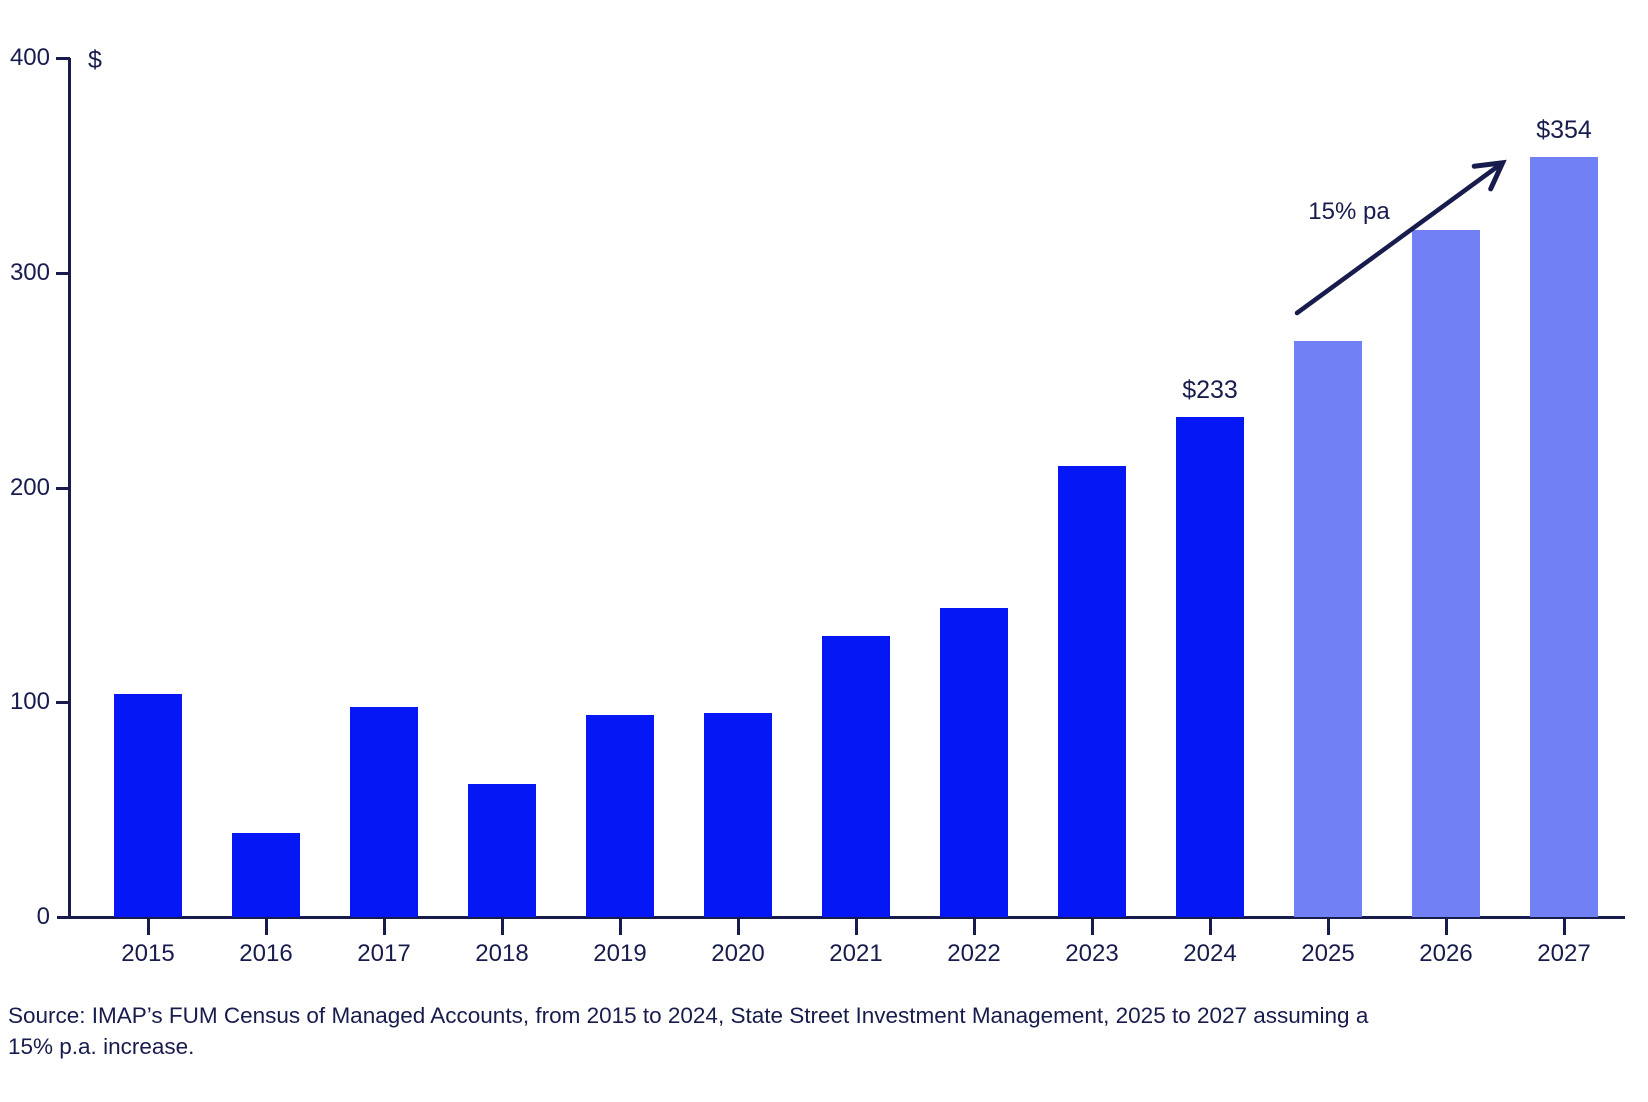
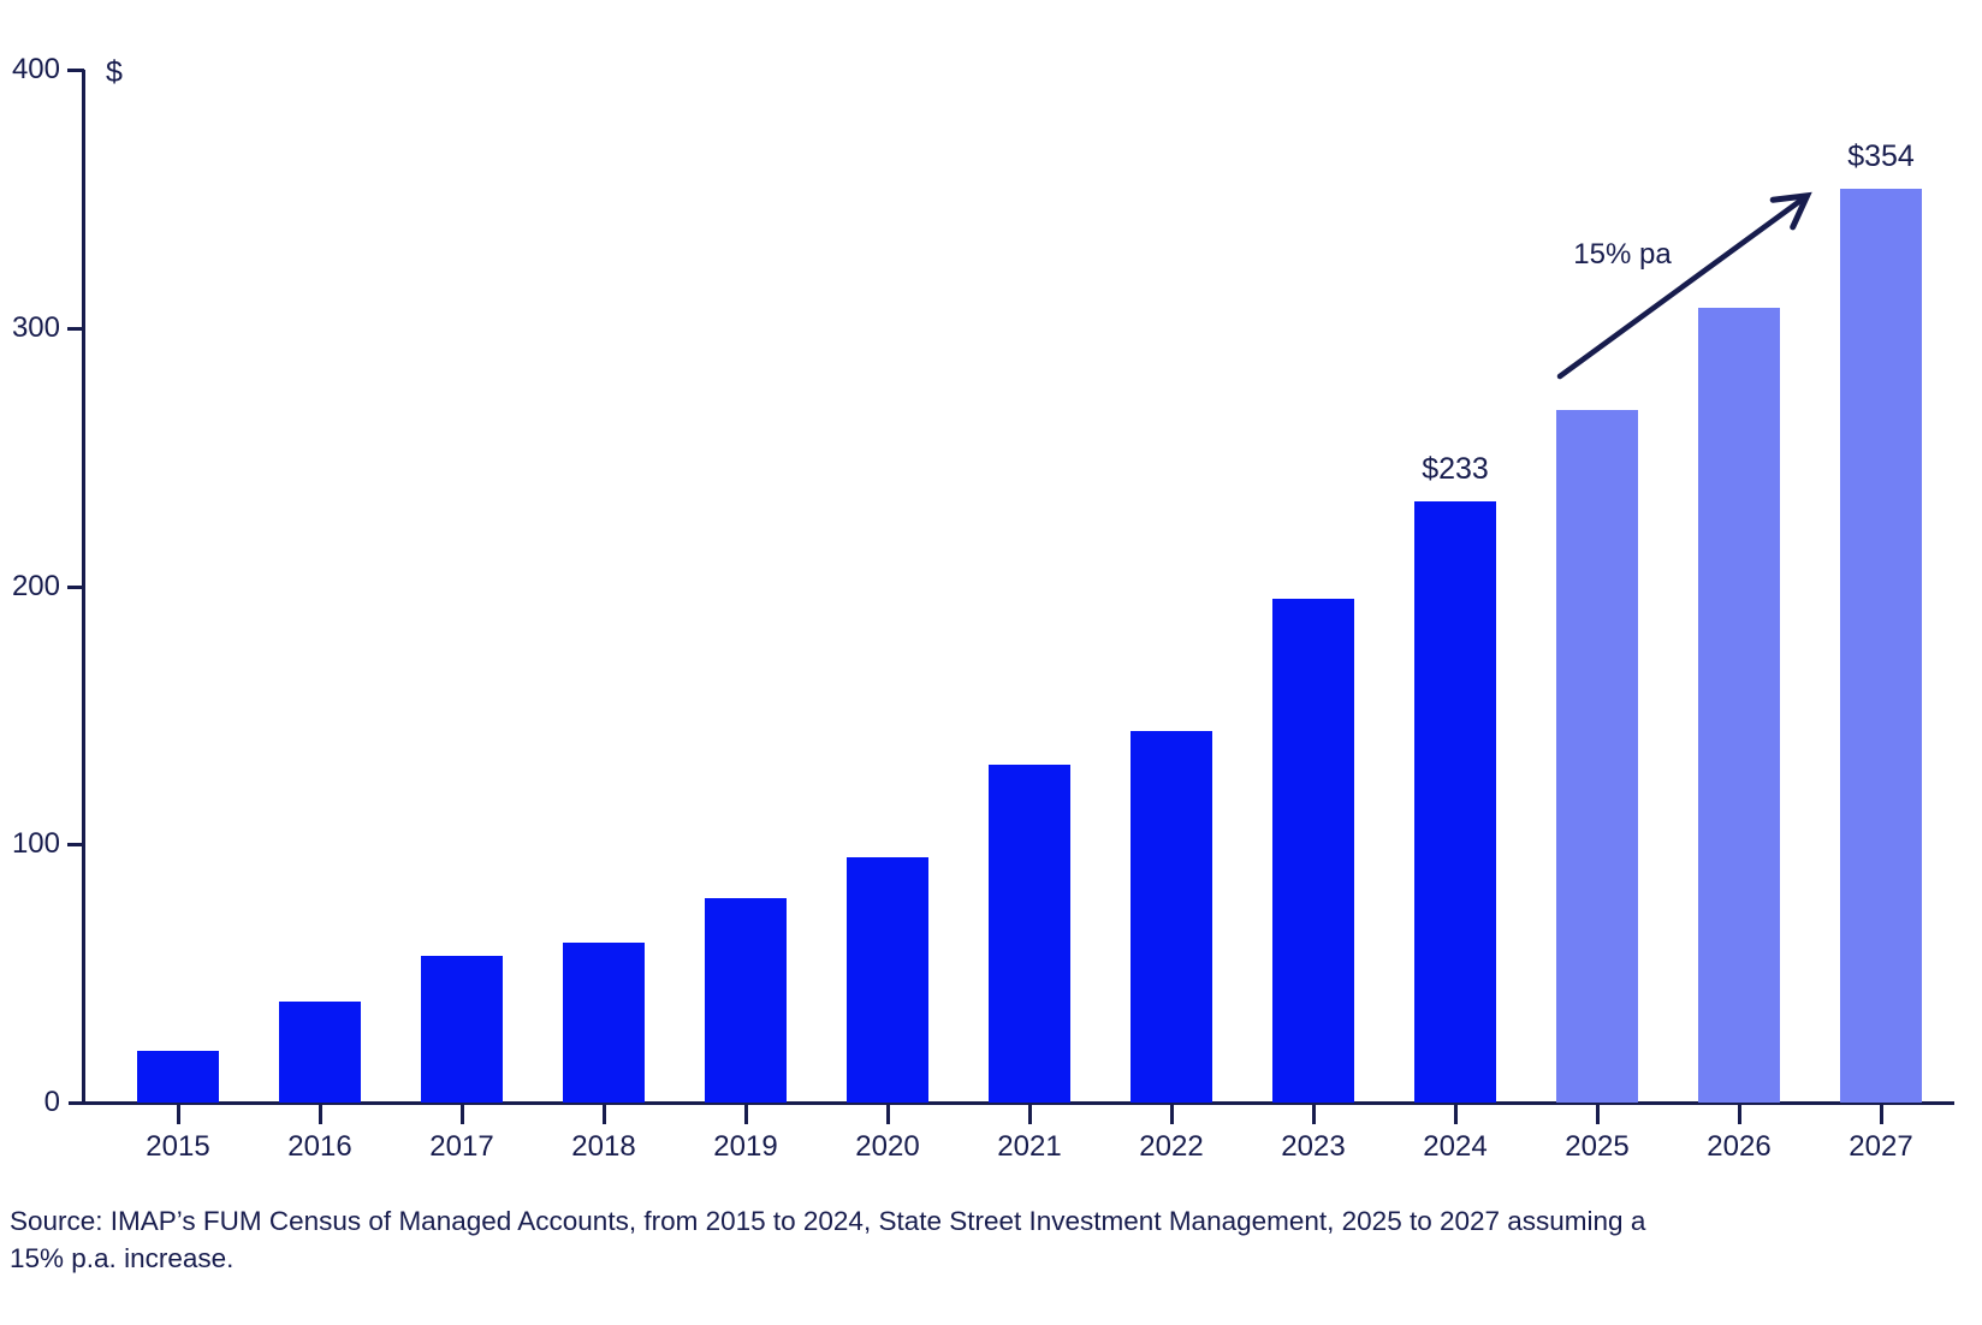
2015: 104 -> 20
2017: 98 -> 57
2019: 94 -> 79
2023: 210 -> 195
2026: 320 -> 308
